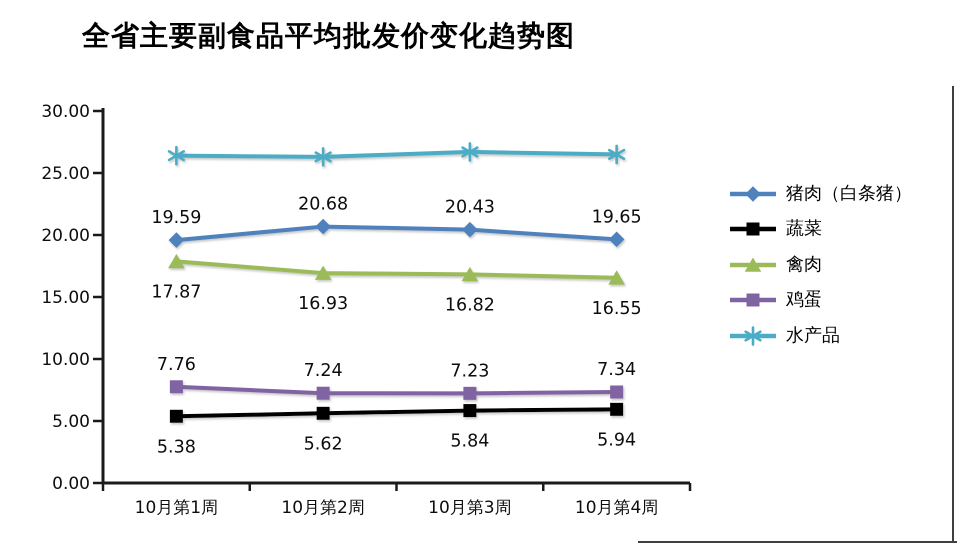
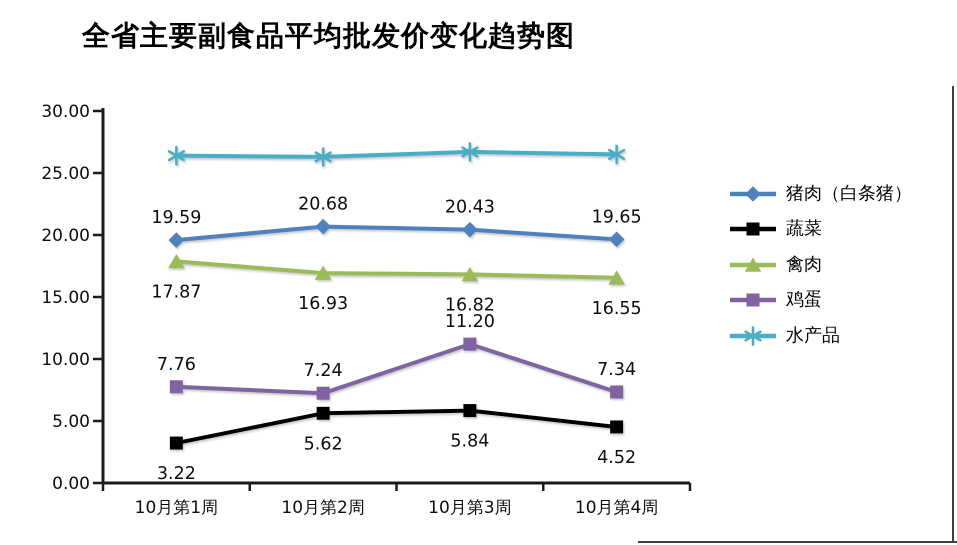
蔬菜/10月第1周: 5.38 -> 3.22
鸡蛋/10月第3周: 7.23 -> 11.20
蔬菜/10月第4周: 5.94 -> 4.52
